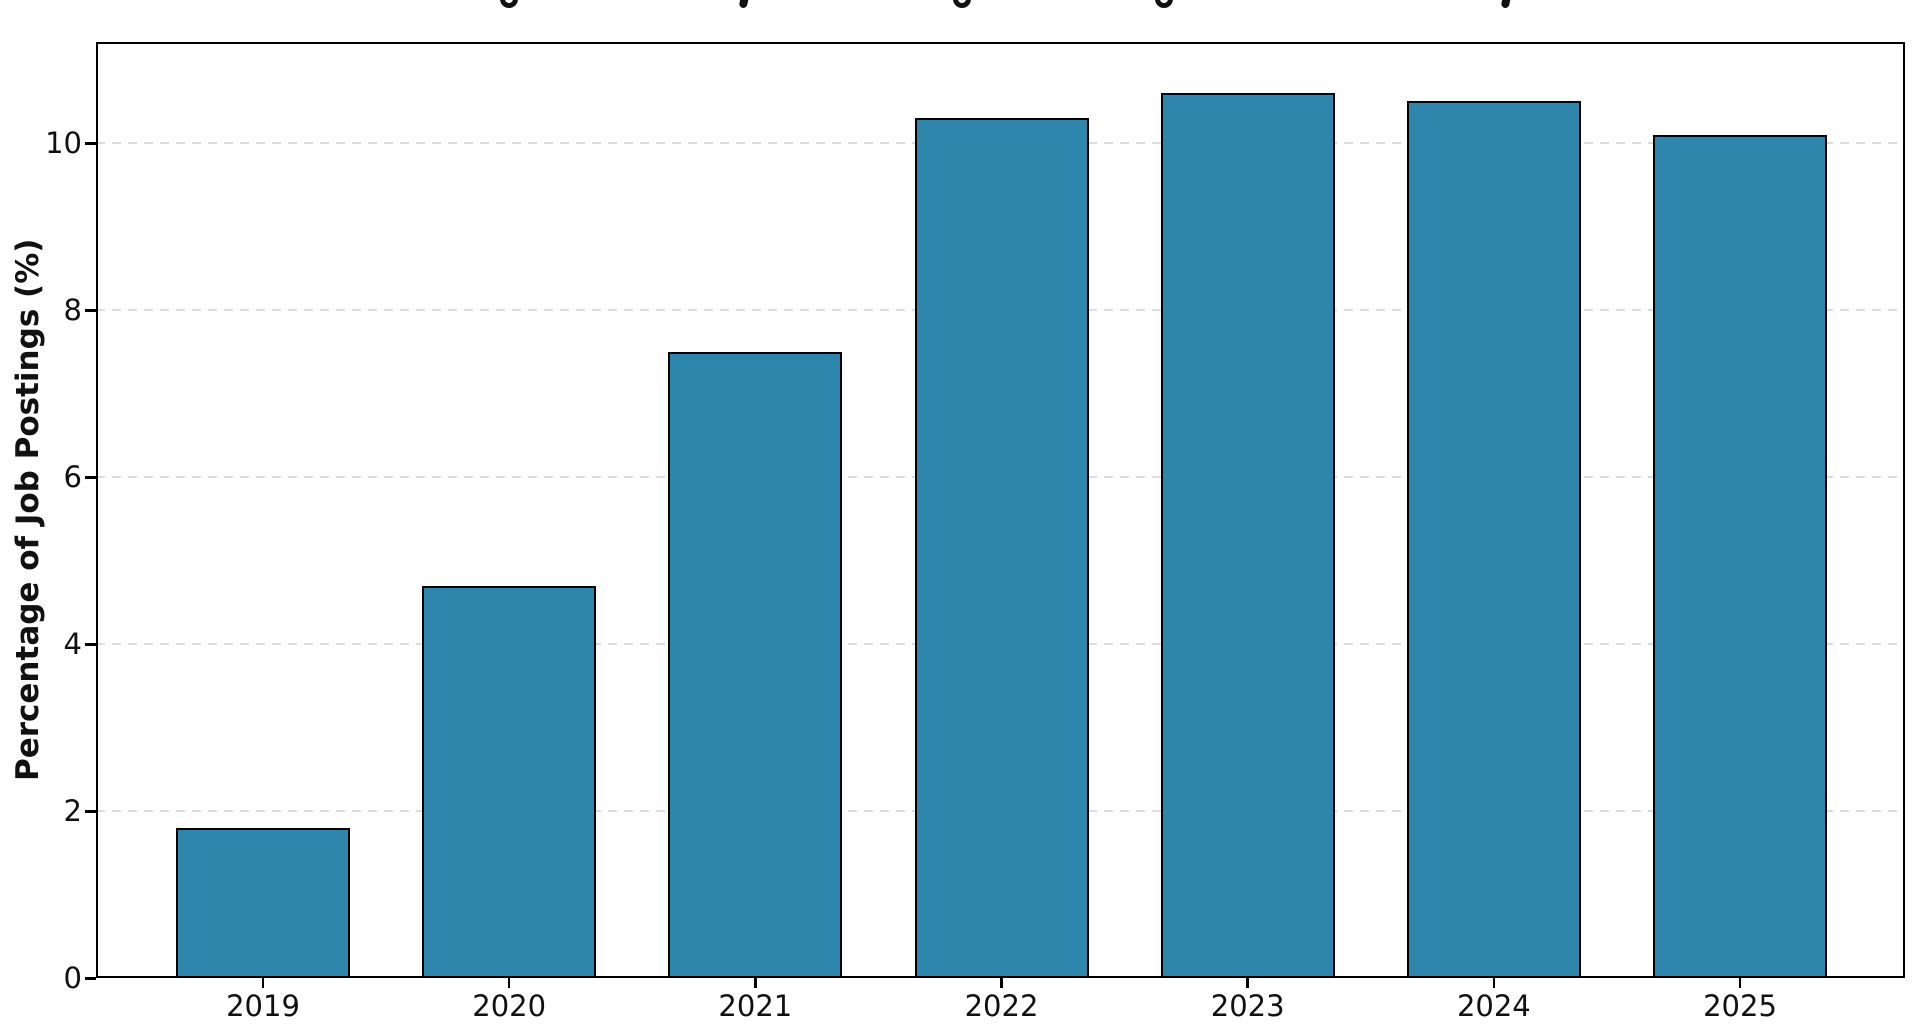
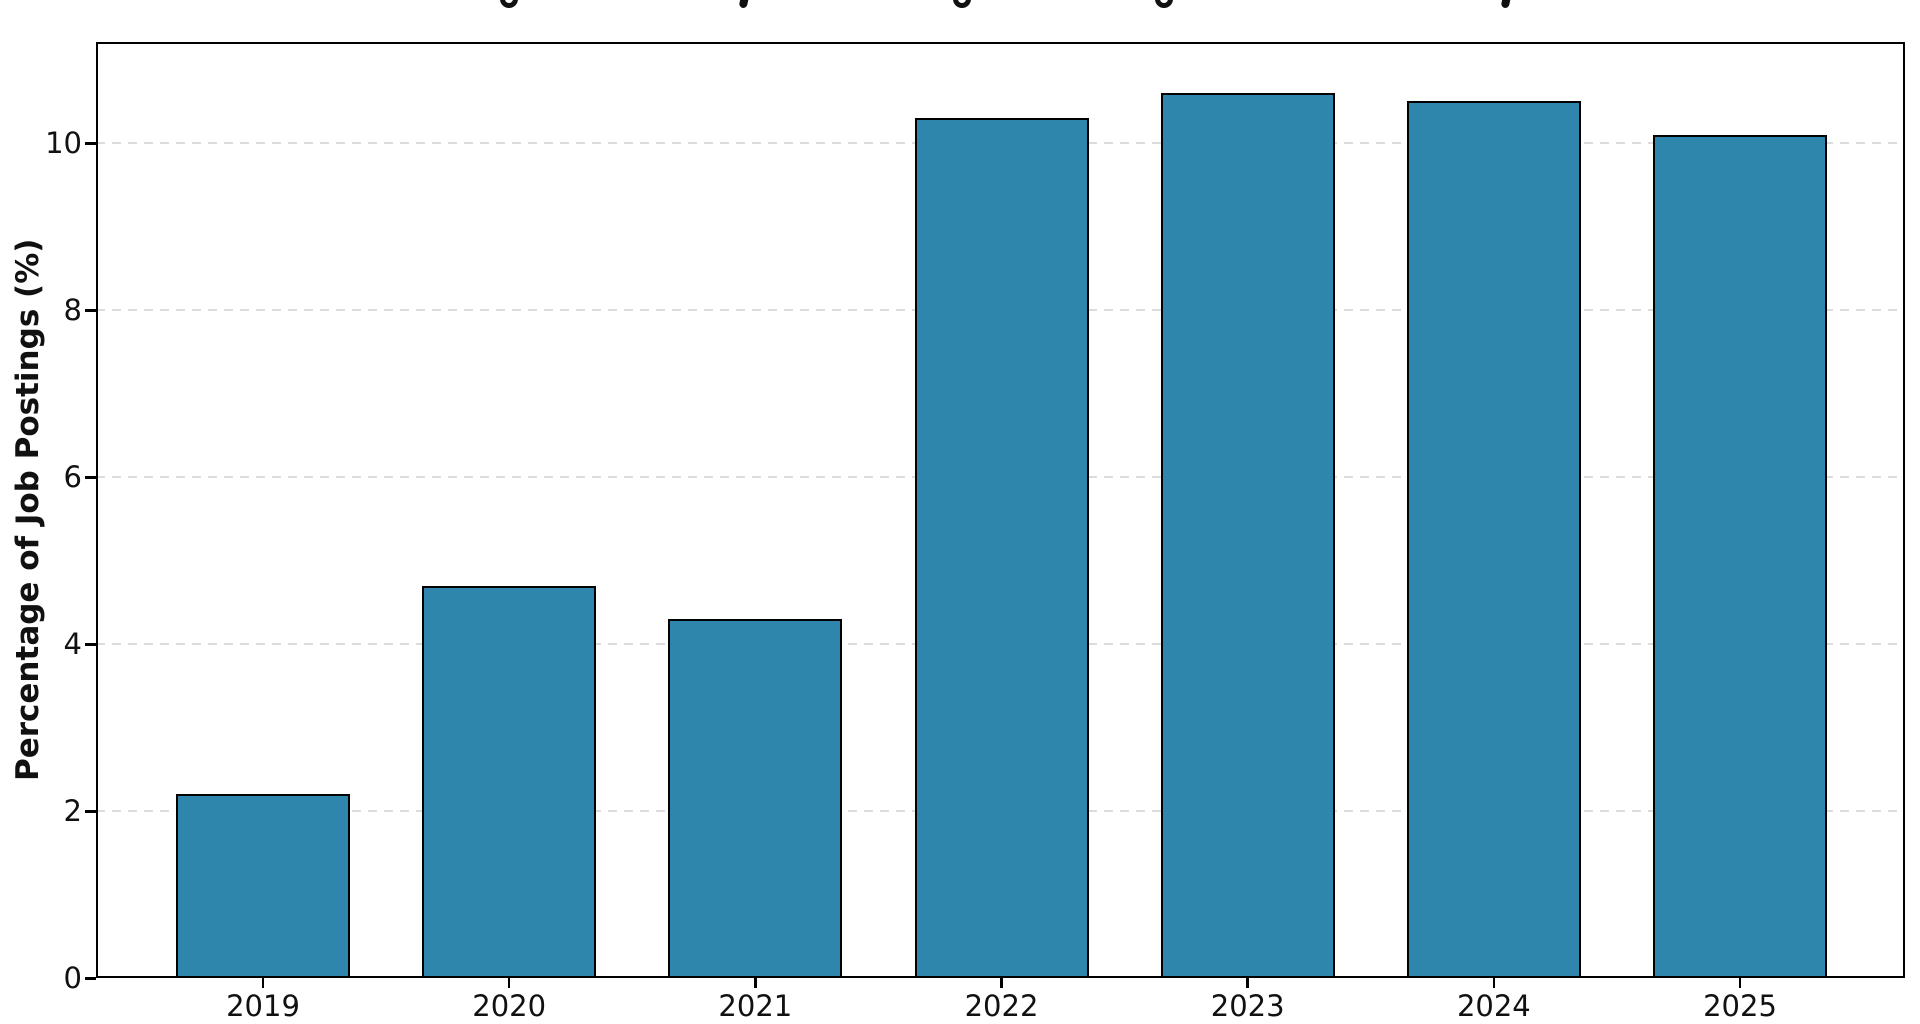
2019: 1.8 -> 2.2
2021: 7.5 -> 4.3
